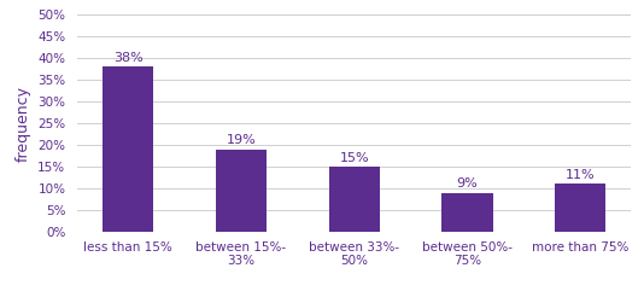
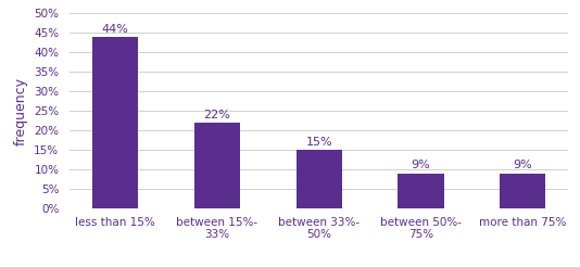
less than 15%: 38% -> 44%
between 15%- 33%: 19% -> 22%
more than 75%: 11% -> 9%
